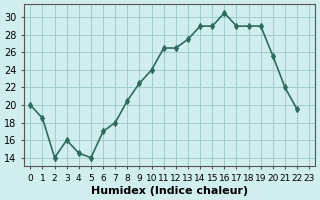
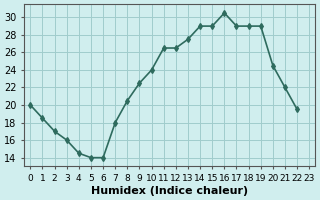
2: 14.0 -> 17.0
6: 17.0 -> 14.0
20: 25.6 -> 24.5
